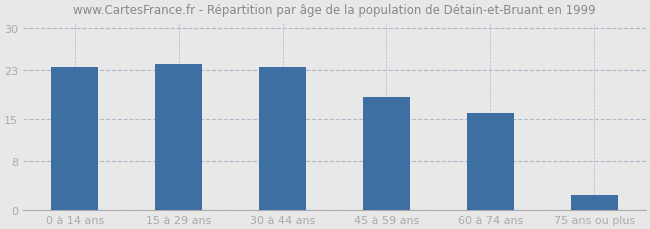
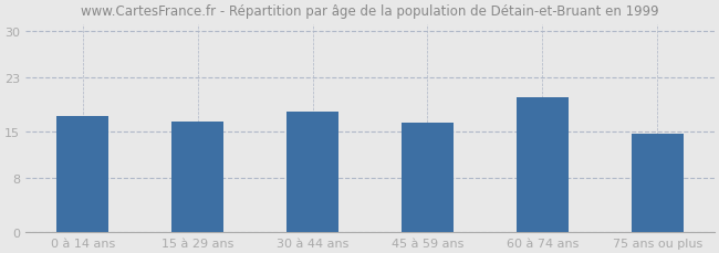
0 à 14 ans: 23.5 -> 17.2
15 à 29 ans: 24.0 -> 16.4
30 à 44 ans: 23.5 -> 18.0
45 à 59 ans: 18.5 -> 16.2
60 à 74 ans: 16.0 -> 20.0
75 ans ou plus: 2.5 -> 14.6
